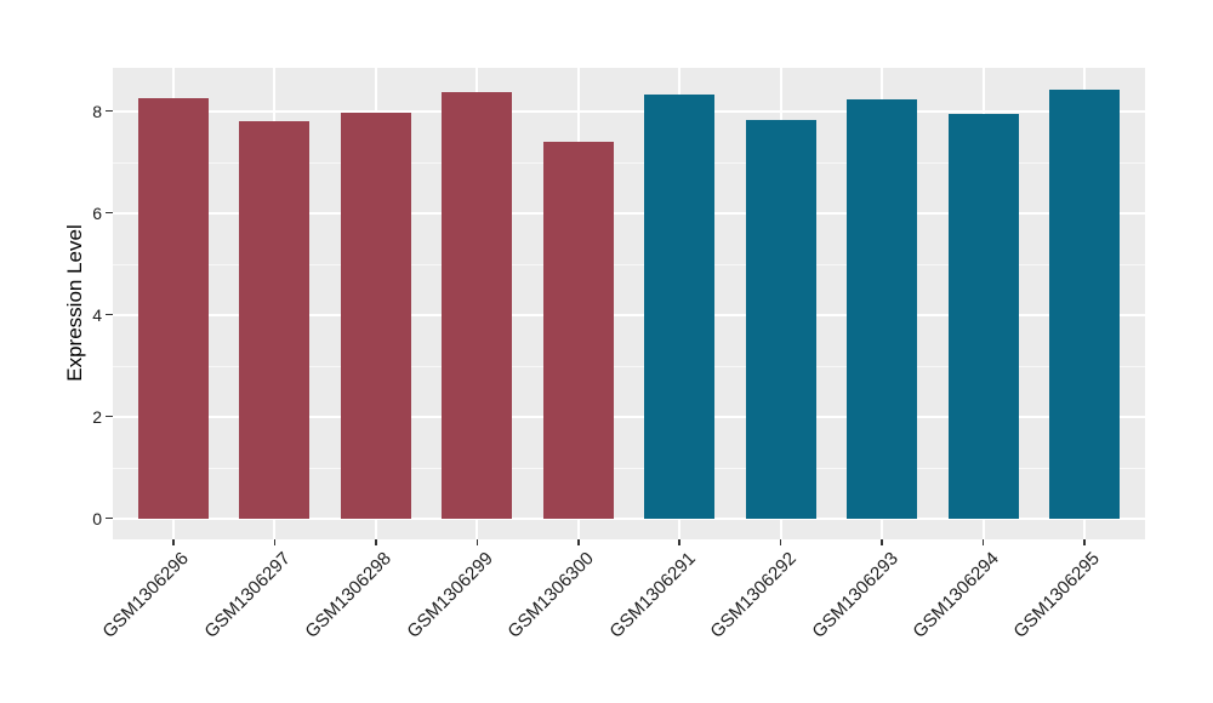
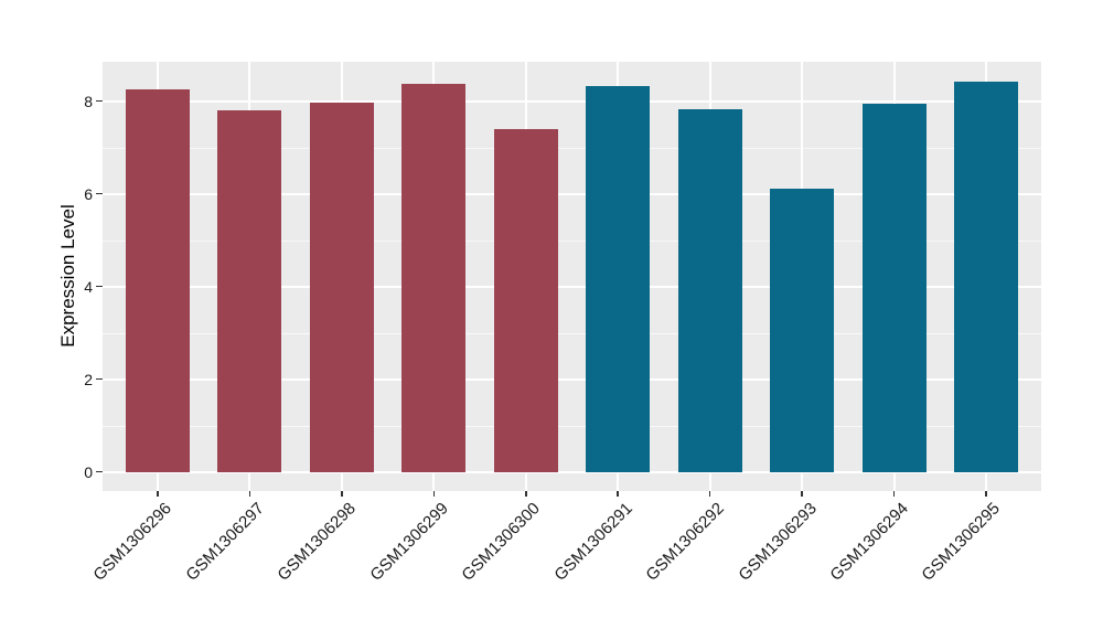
GSM1306293: 8.2 -> 6.1
